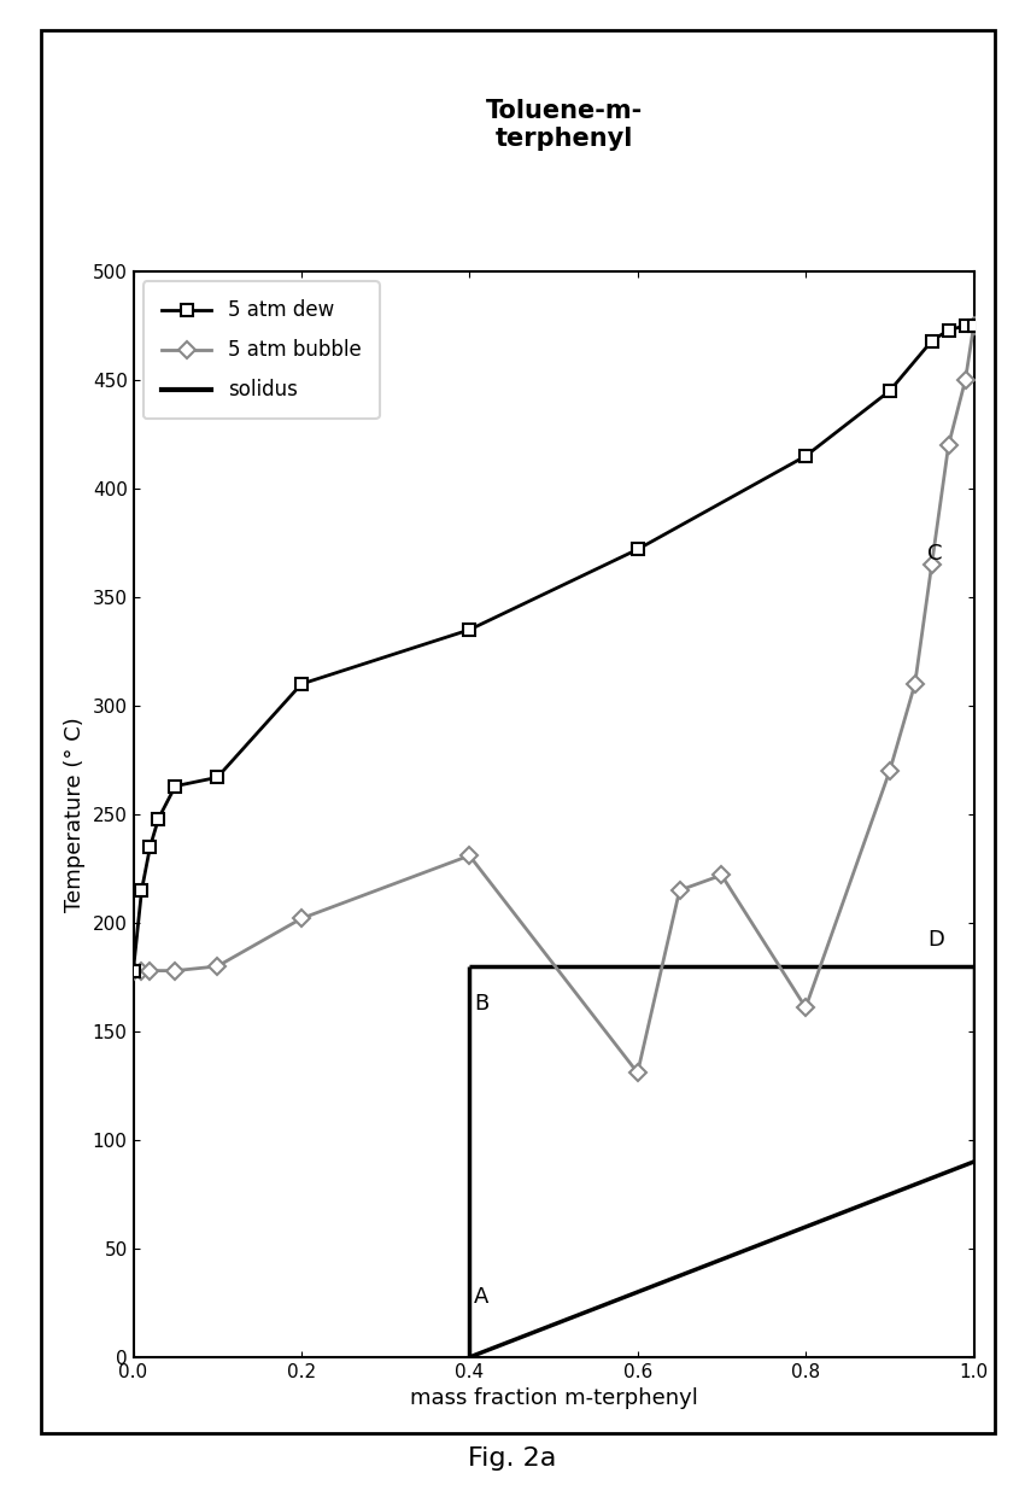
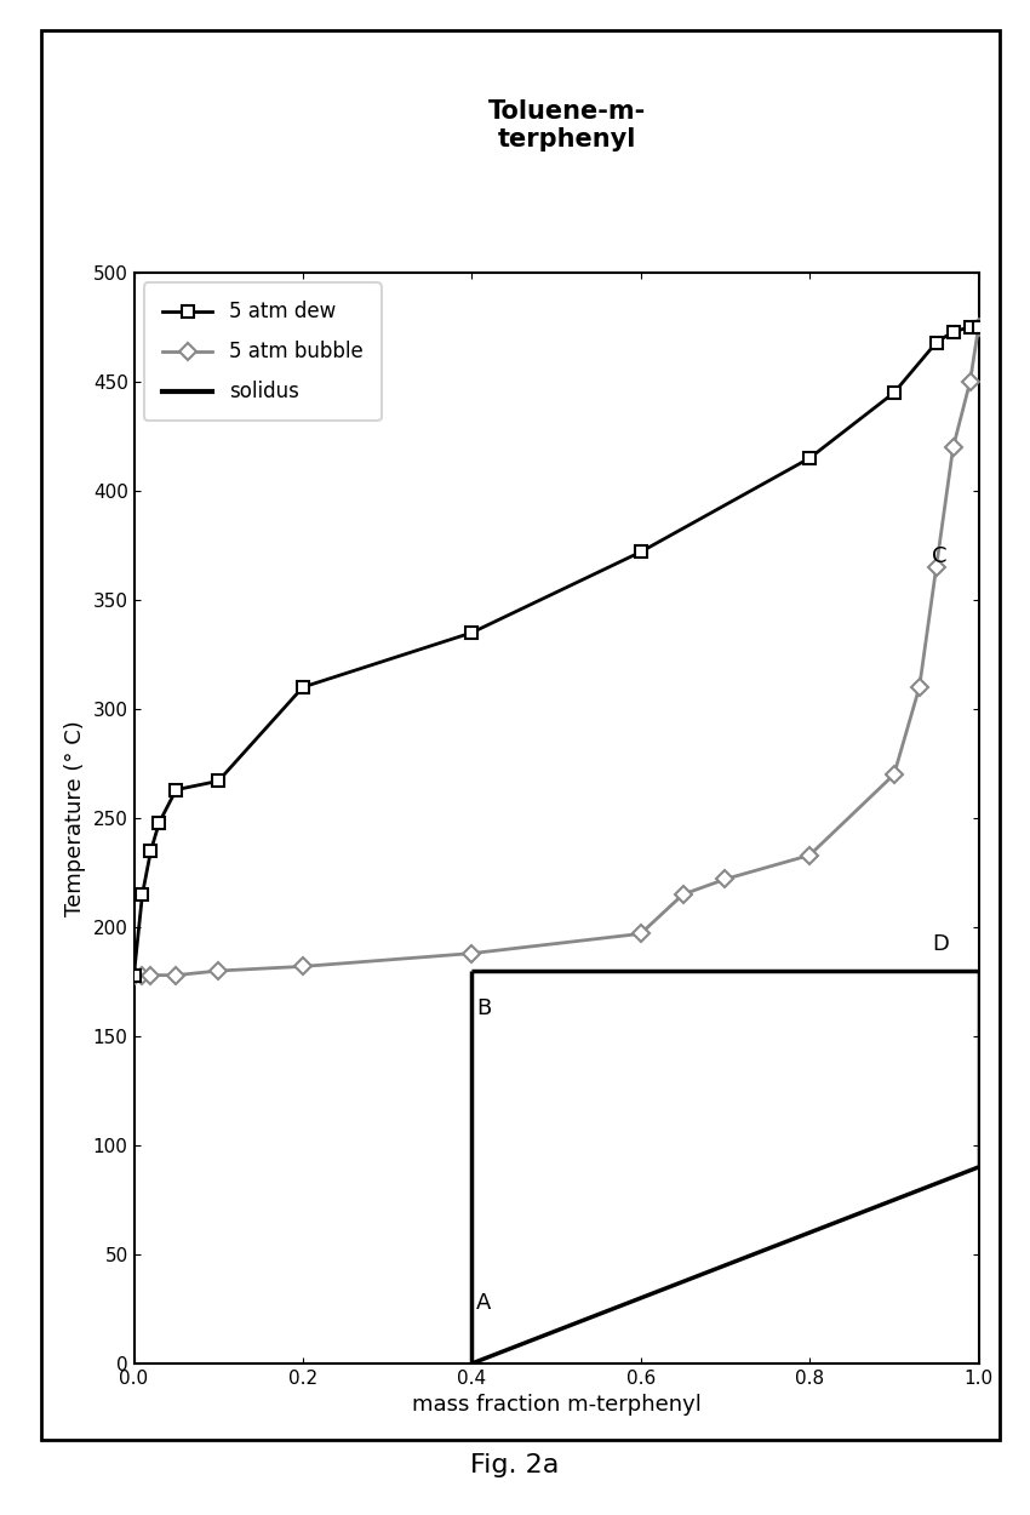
5 atm bubble/0.2: 202 -> 182
5 atm bubble/0.4: 231 -> 188
5 atm bubble/0.6: 131 -> 197
5 atm bubble/0.8: 161 -> 233
